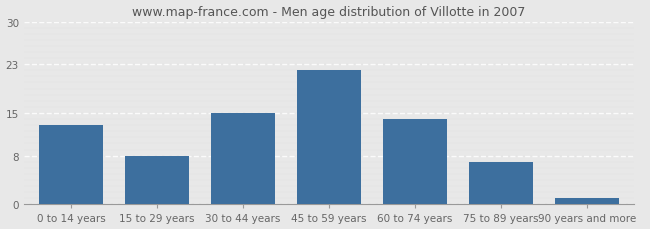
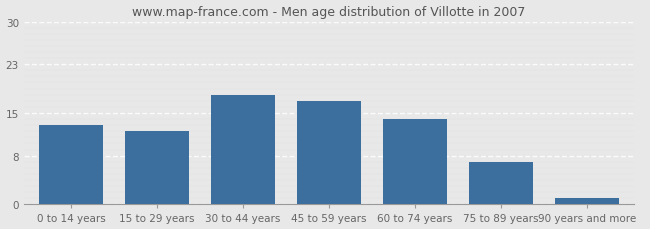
15 to 29 years: 8 -> 12
30 to 44 years: 15 -> 18
45 to 59 years: 22 -> 17
